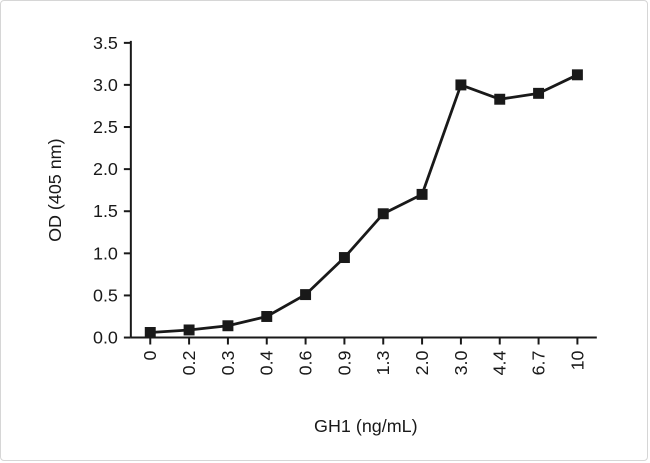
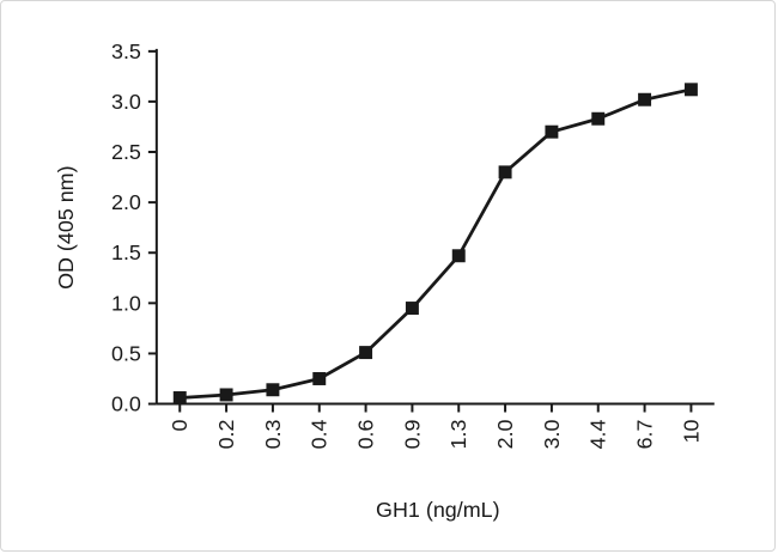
2.0: 1.7 -> 2.3
3.0: 3.0 -> 2.7
6.7: 2.9 -> 3.0
